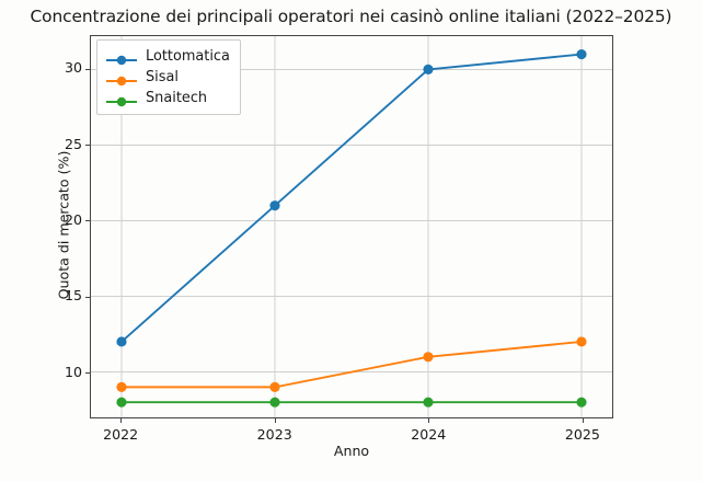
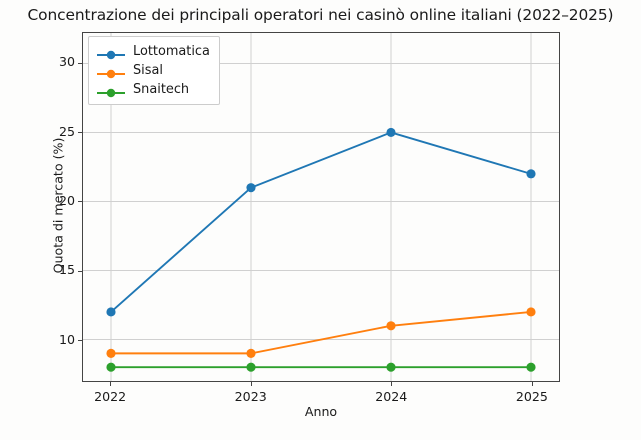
Lottomatica/2024: 30 -> 25
Lottomatica/2025: 31 -> 22
